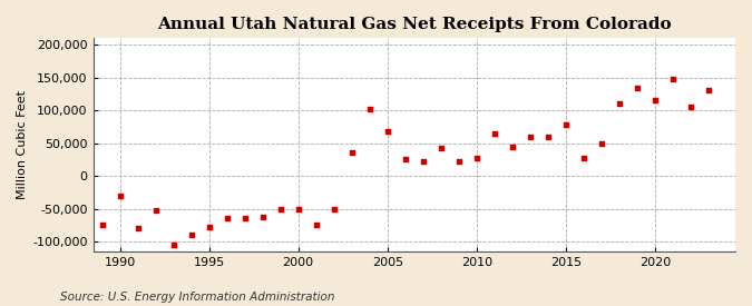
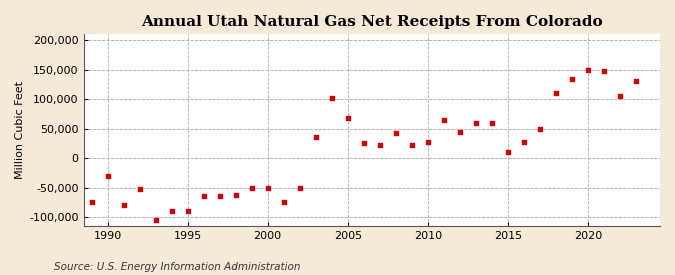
1995: -78,000 -> -90,000
2015: 78,000 -> 10,000
2020: 116,000 -> 150,000
